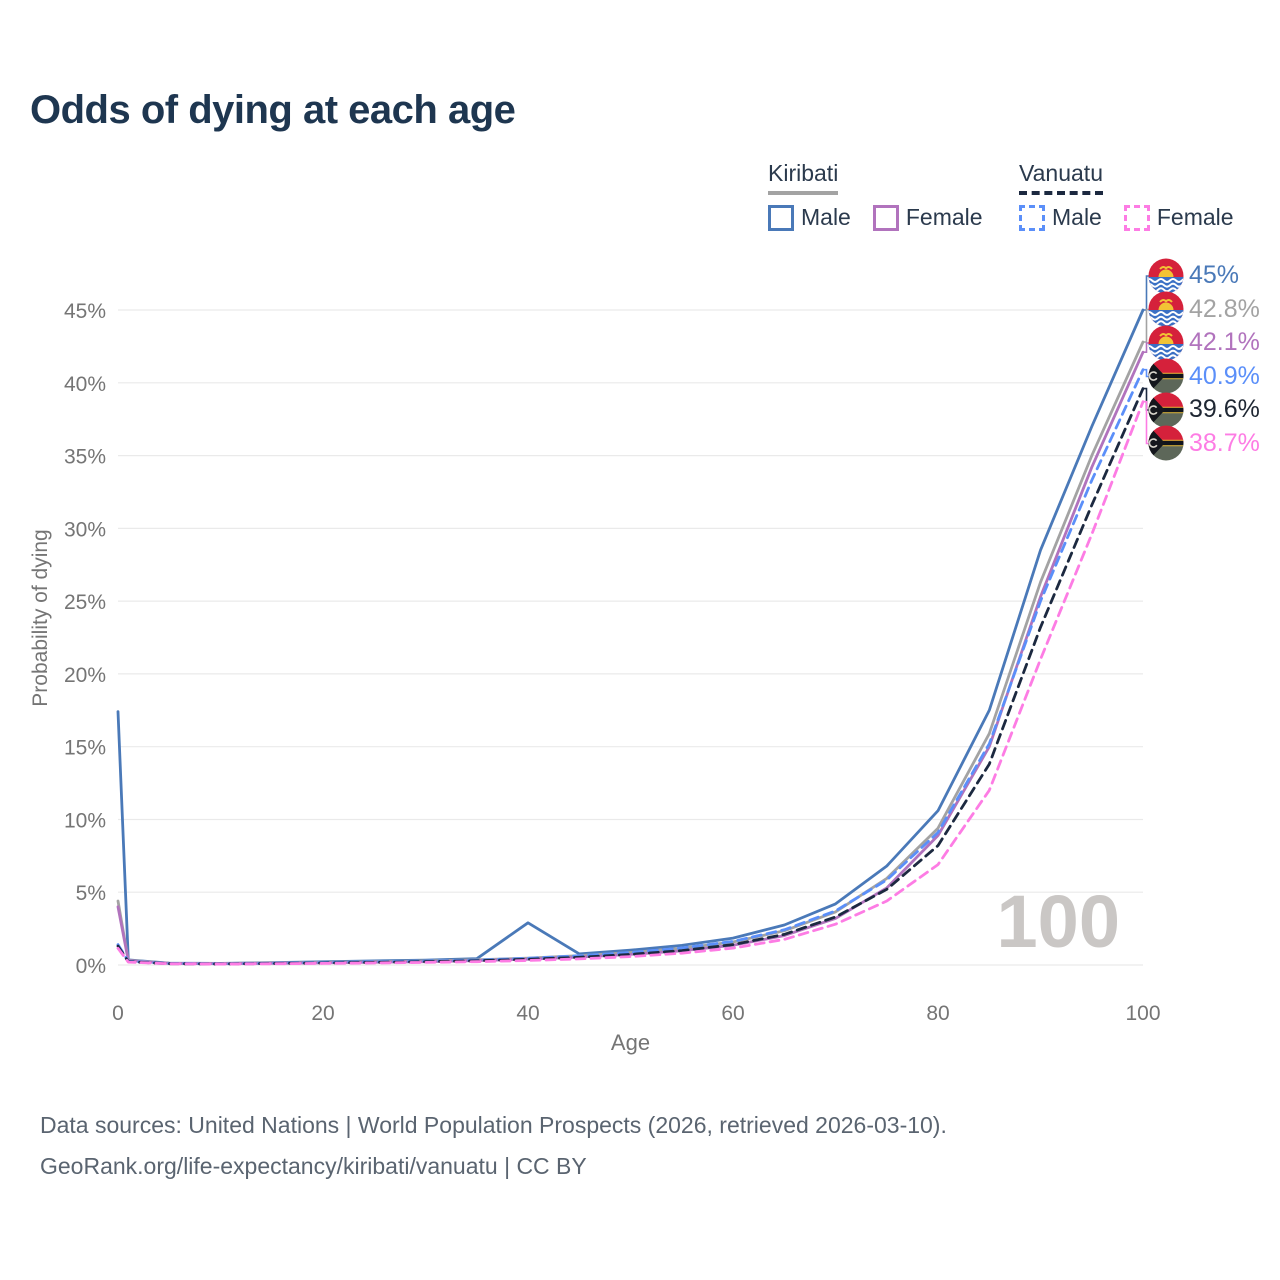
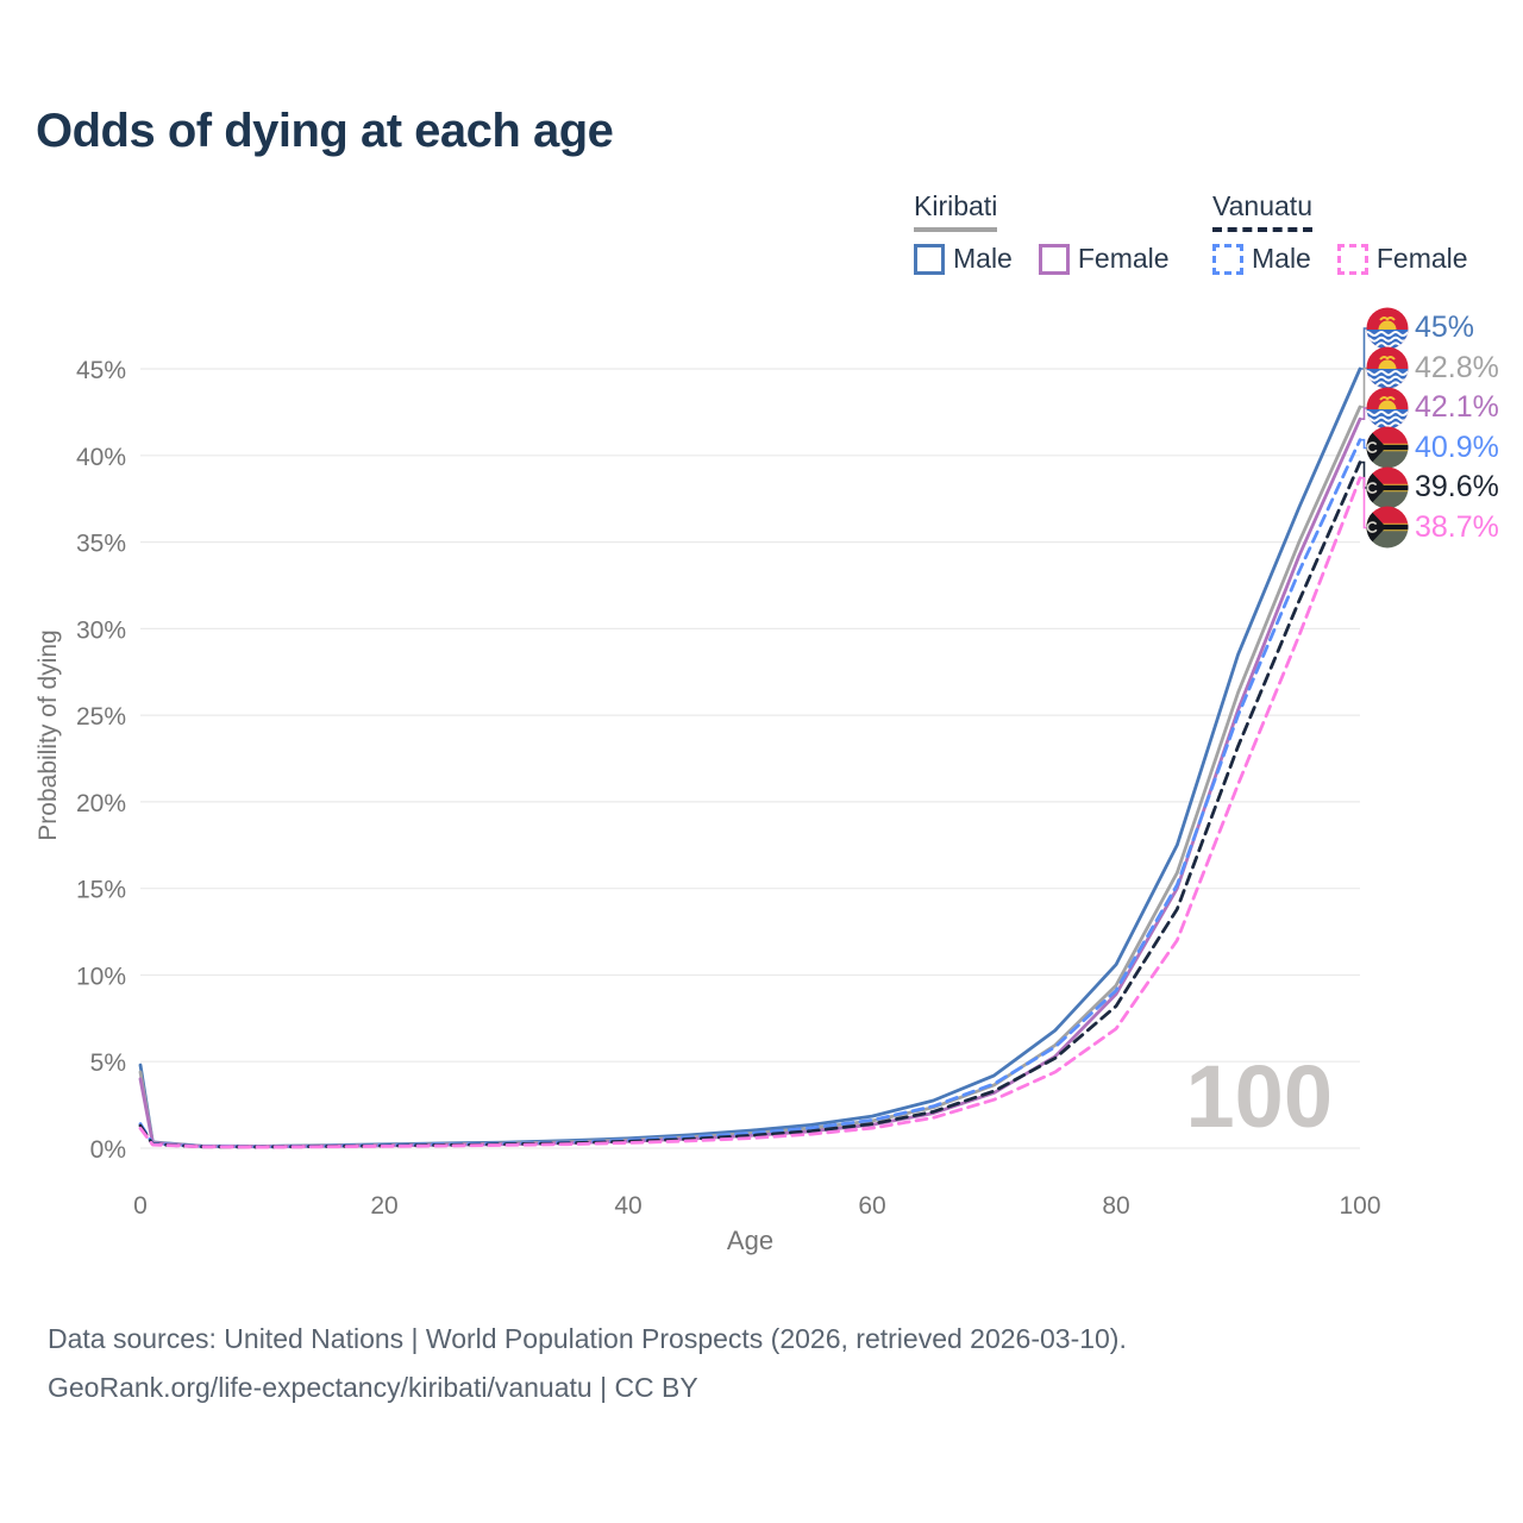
Kiribati Male/0: 17.4% -> 4.8%
Kiribati Male/40: 2.9% -> 0.6%
